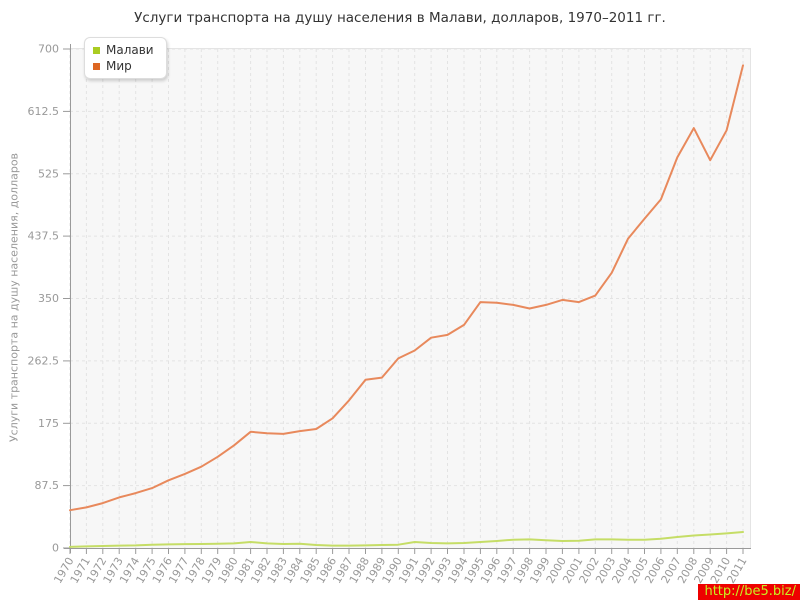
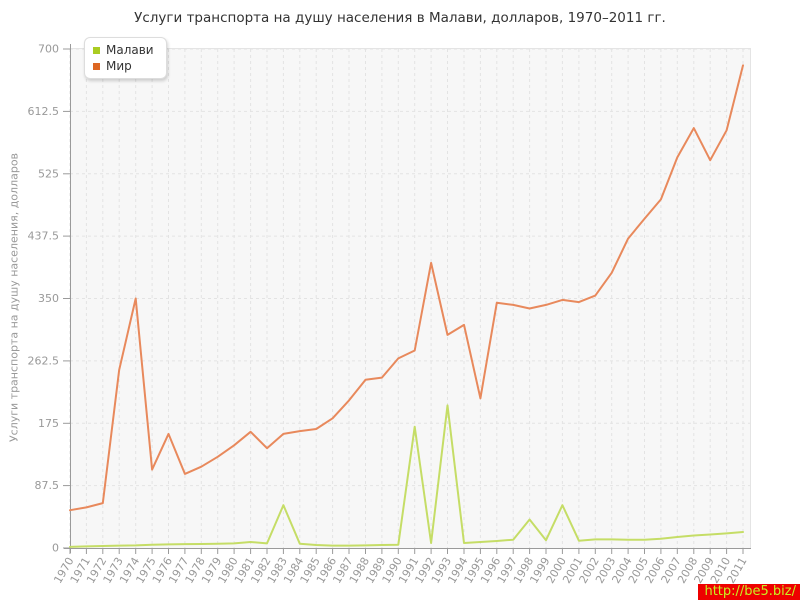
Мир/1973: 70 -> 250
Мир/1974: 80 -> 350
Мир/1975: 80 -> 110
Мир/1976: 100 -> 160
Мир/1982: 160 -> 140
Малави/1983: 10 -> 60
Малави/1991: 10 -> 170
Мир/1992: 300 -> 400
Малави/1993: 10 -> 200
Мир/1995: 340 -> 210
Малави/1998: 10 -> 40
Малави/2000: 10 -> 60
